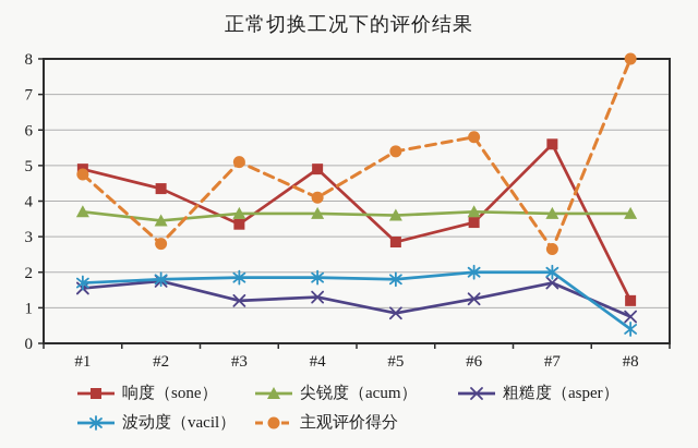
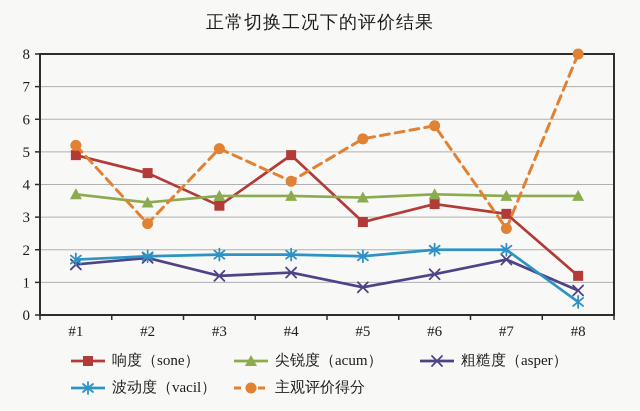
主观评价得分/#1: 4.8 -> 5.2
响度（sone）/#7: 5.6 -> 3.1
